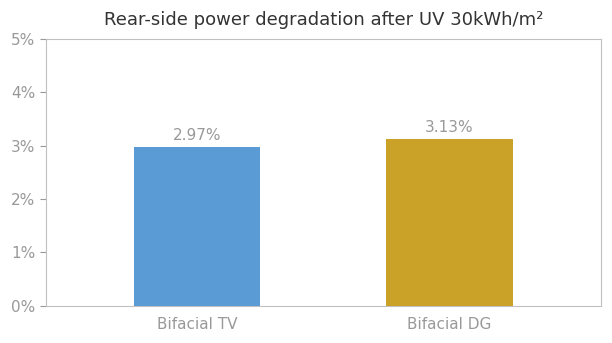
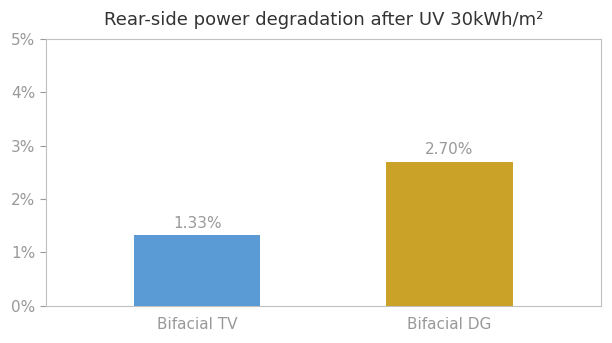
Bifacial TV: 2.97% -> 1.33%
Bifacial DG: 3.13% -> 2.70%
